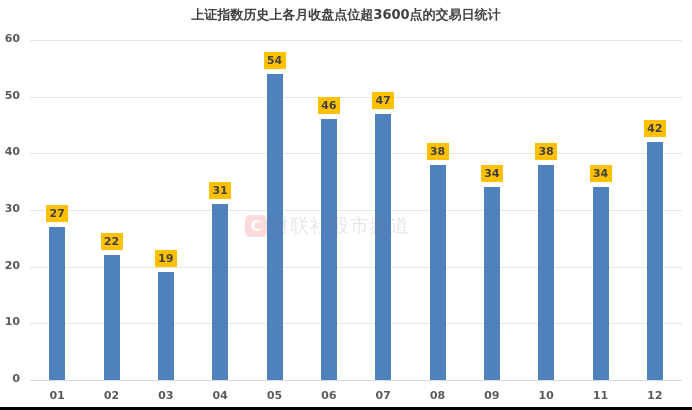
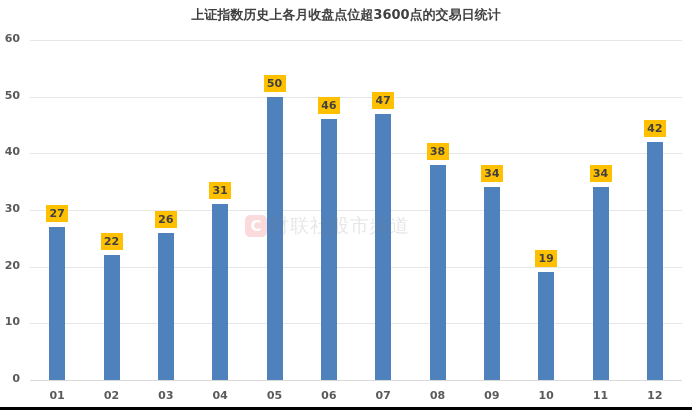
03: 19 -> 26
05: 54 -> 50
10: 38 -> 19
